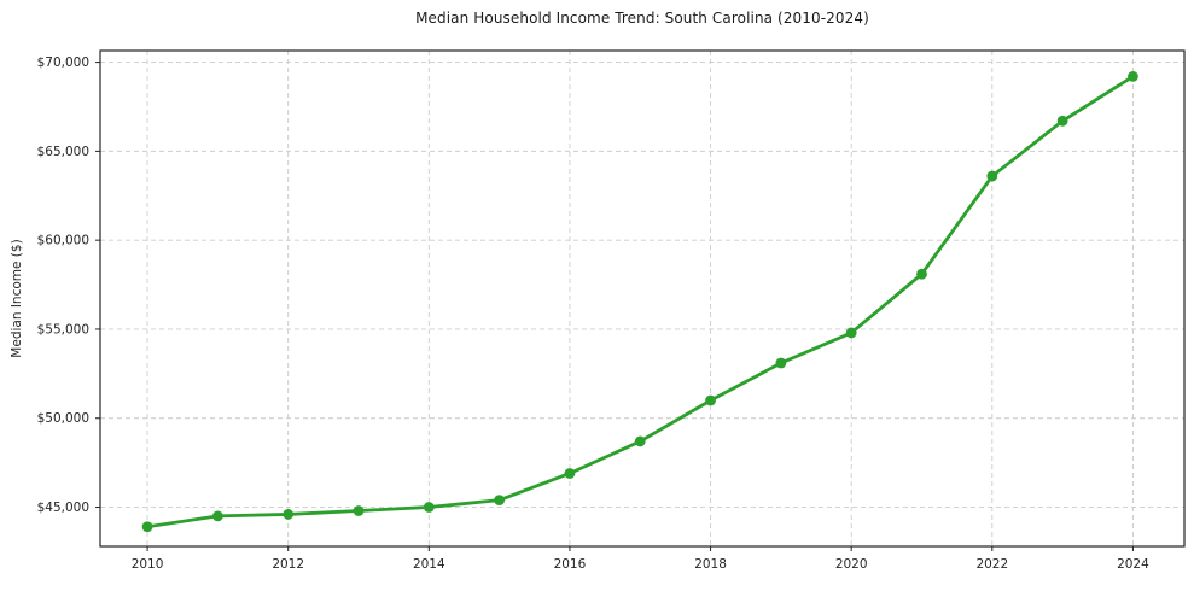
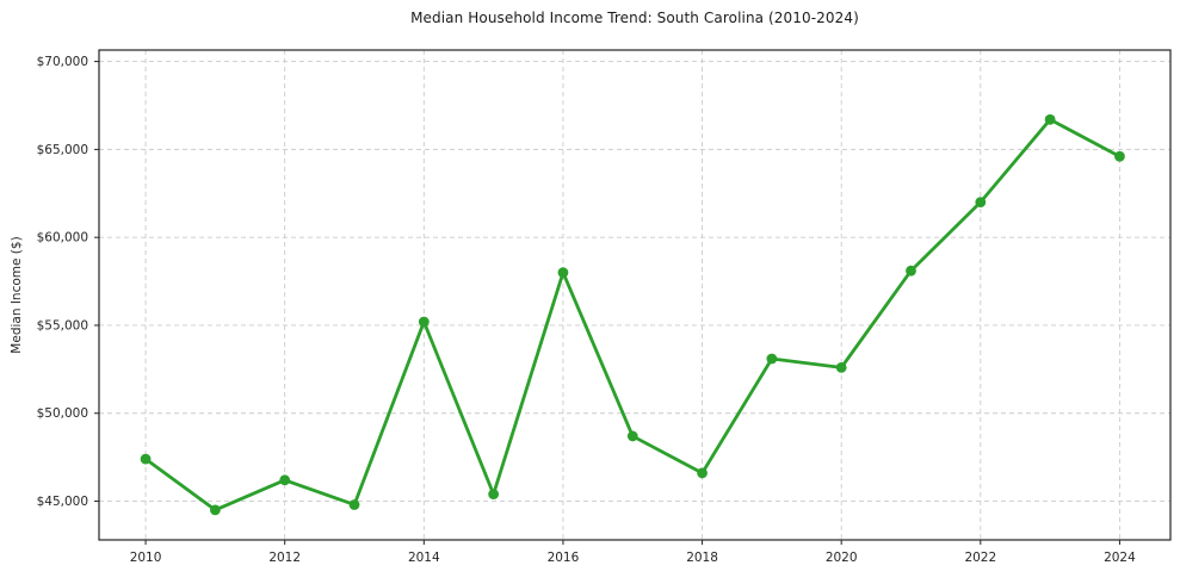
2010: $43900 -> $47400
2012: $44600 -> $46200
2014: $45000 -> $55200
2016: $46900 -> $58000
2018: $51000 -> $46600
2020: $54800 -> $52600
2022: $63600 -> $62000
2024: $69200 -> $64600
